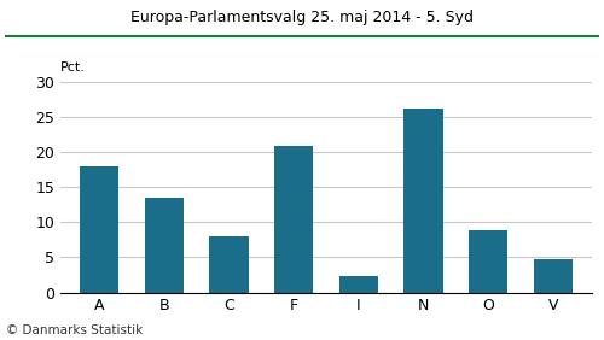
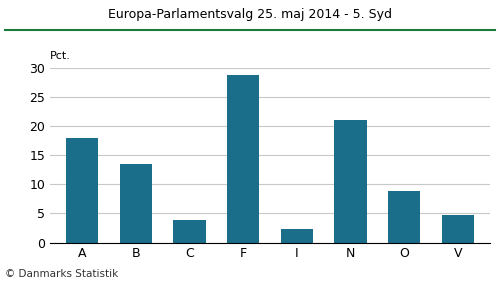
C: 8.0 -> 3.8
F: 20.8 -> 28.8
N: 26.2 -> 21.0
